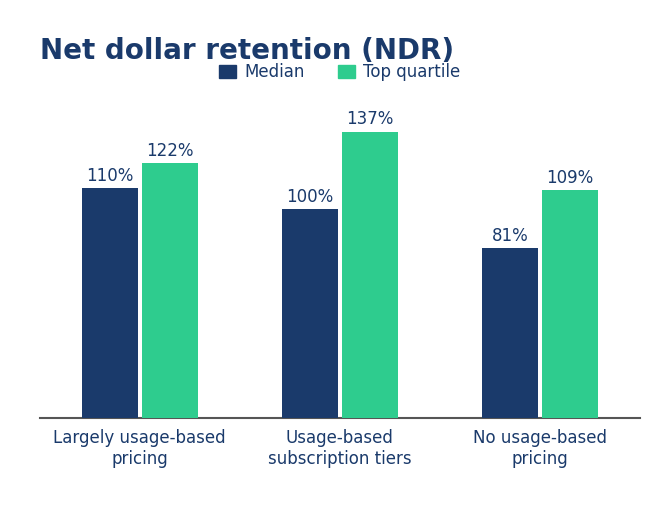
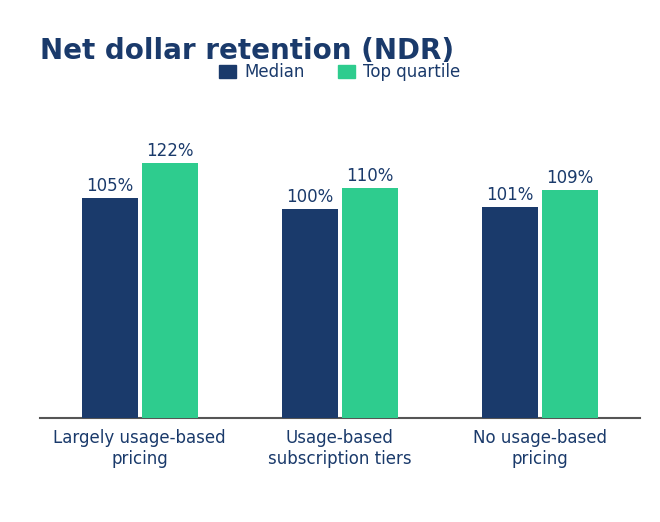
Median/Largely usage-based pricing: 110% -> 105%
Top quartile/Usage-based subscription tiers: 137% -> 110%
Median/No usage-based pricing: 81% -> 101%
